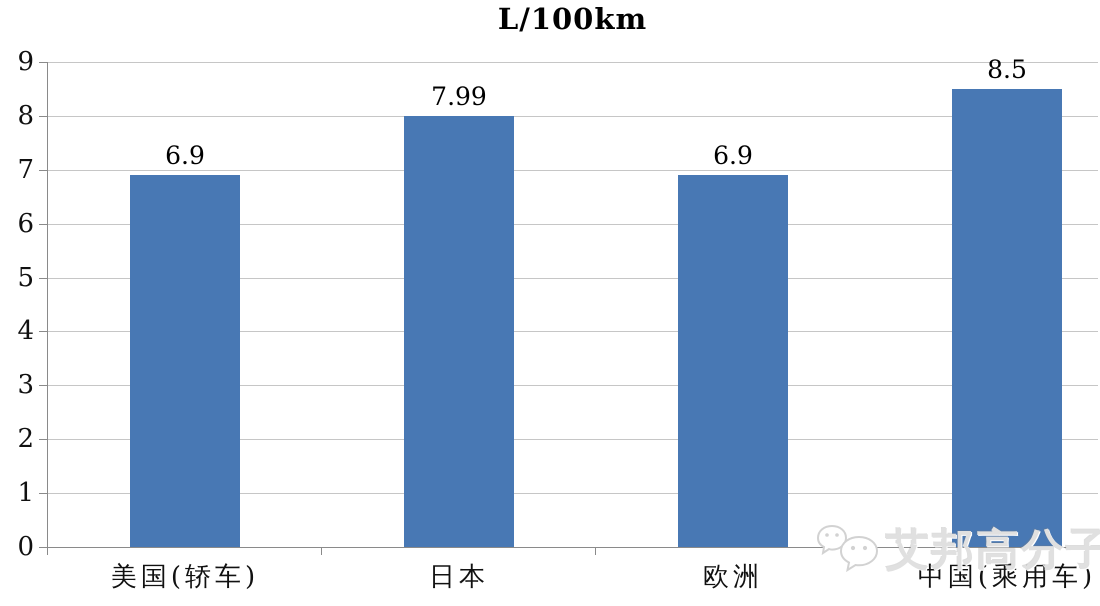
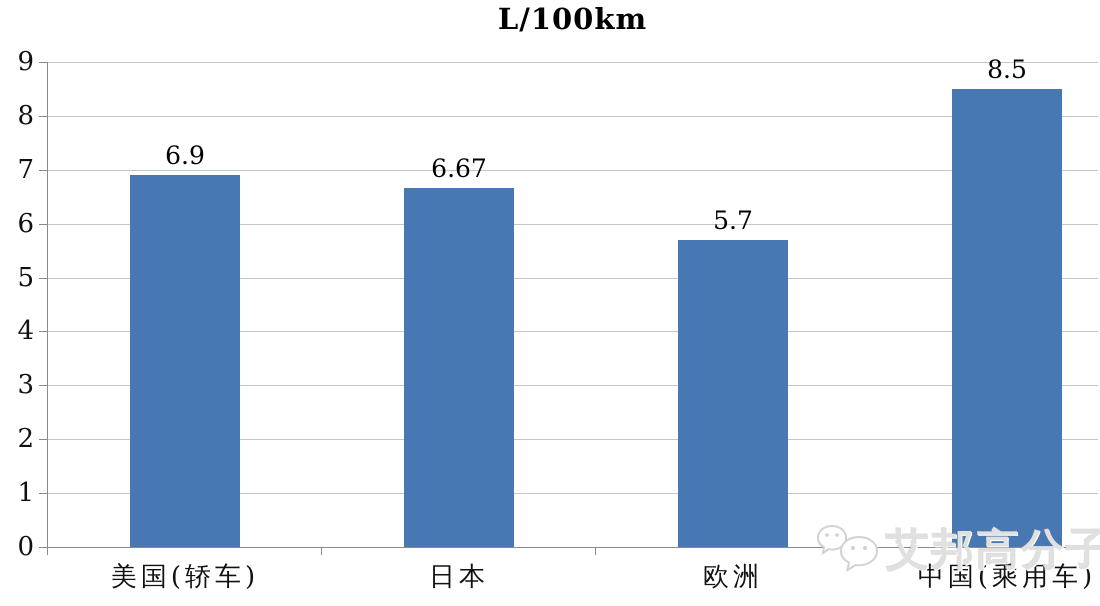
日本: 7.99 -> 6.67
欧洲: 6.9 -> 5.7
